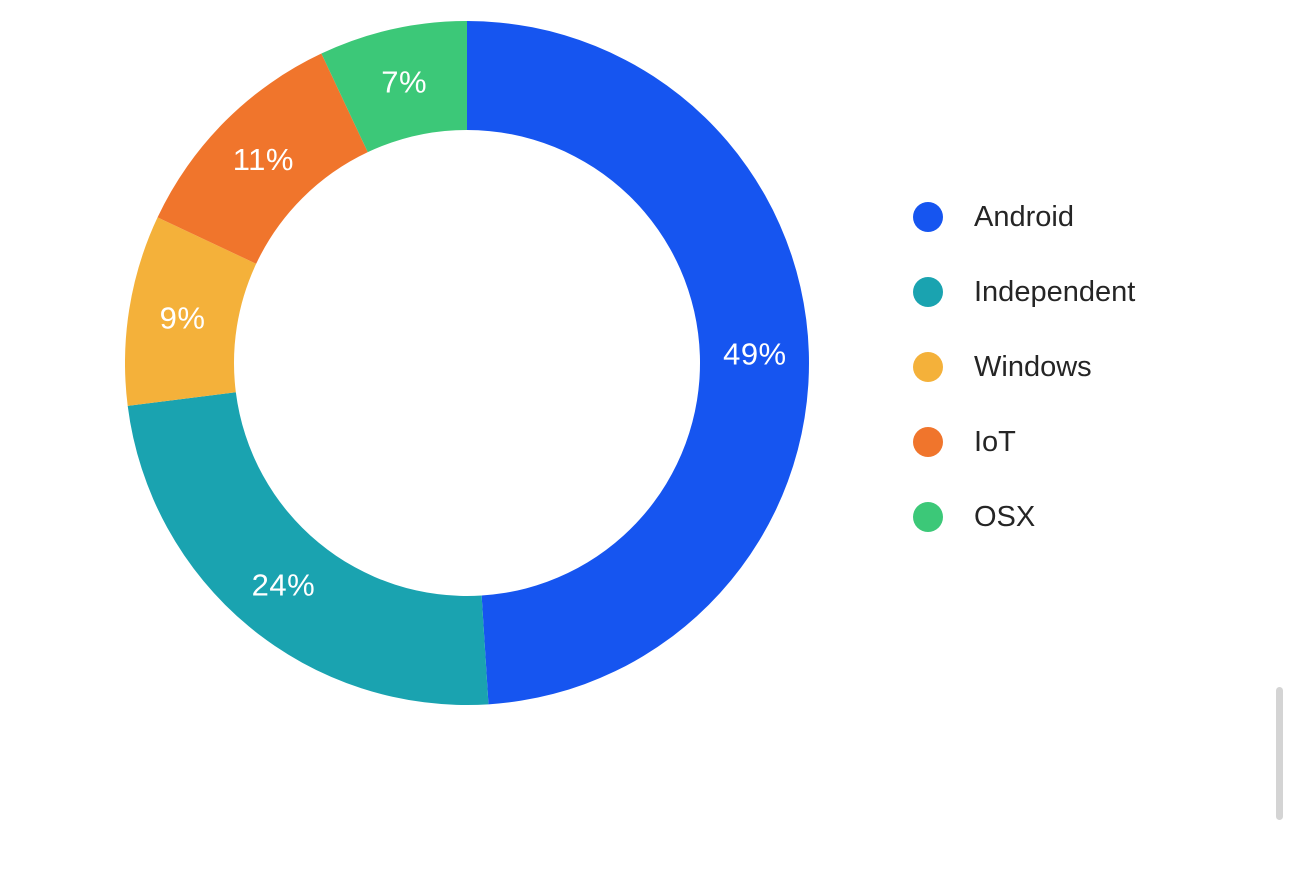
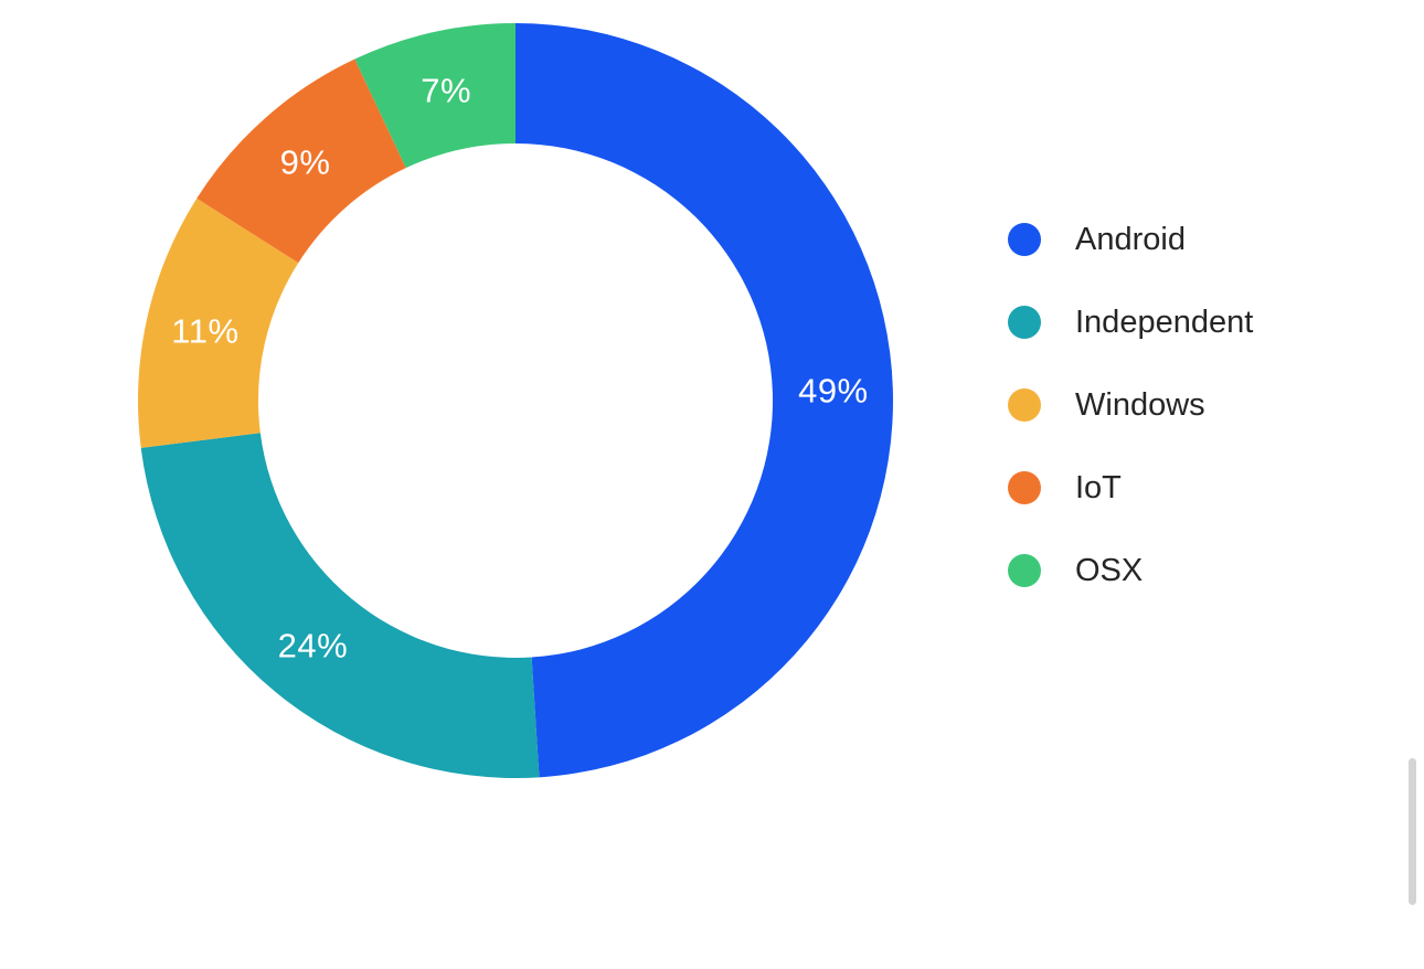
Windows: 9% -> 11%
IoT: 11% -> 9%
